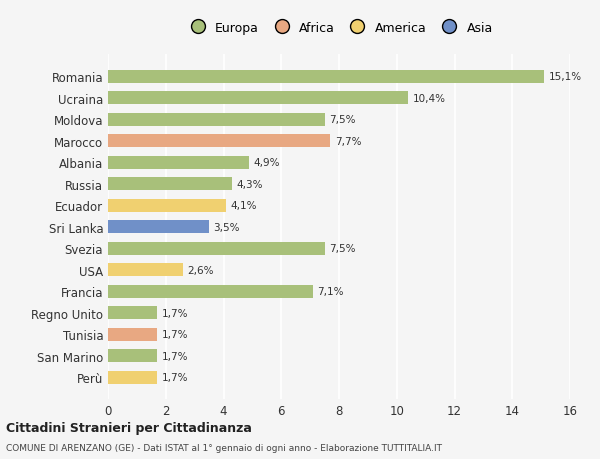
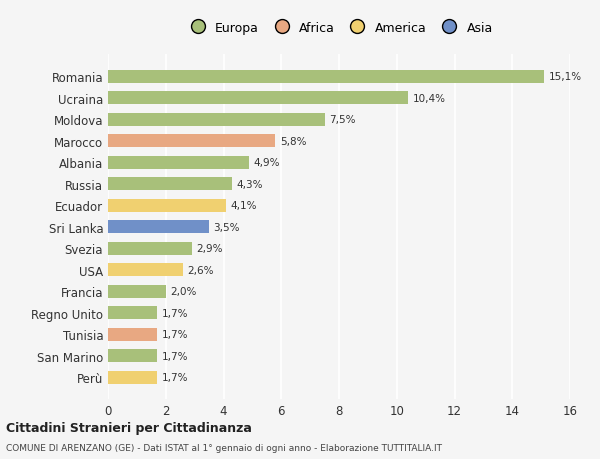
Marocco: 7,7% -> 5,8%
Svezia: 7,5% -> 2,9%
Francia: 7,1% -> 2,0%
